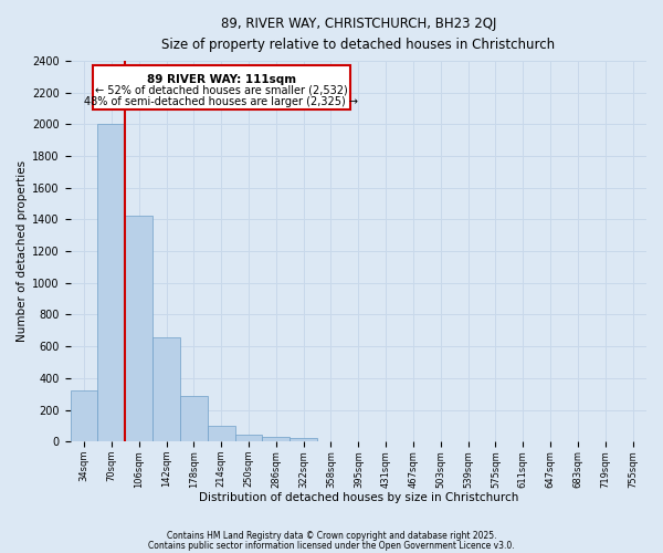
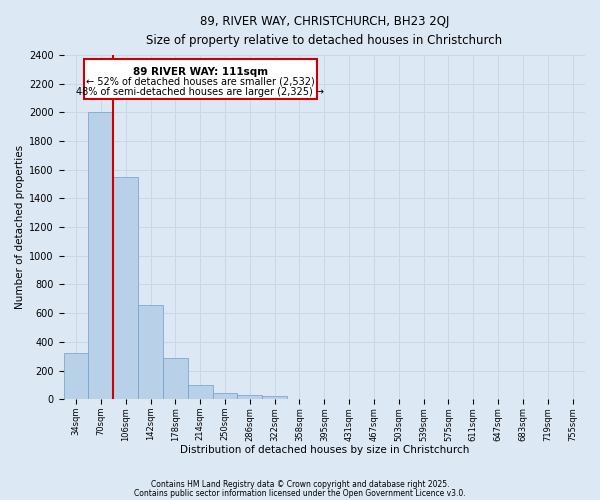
106sqm: 1420 -> 1550
